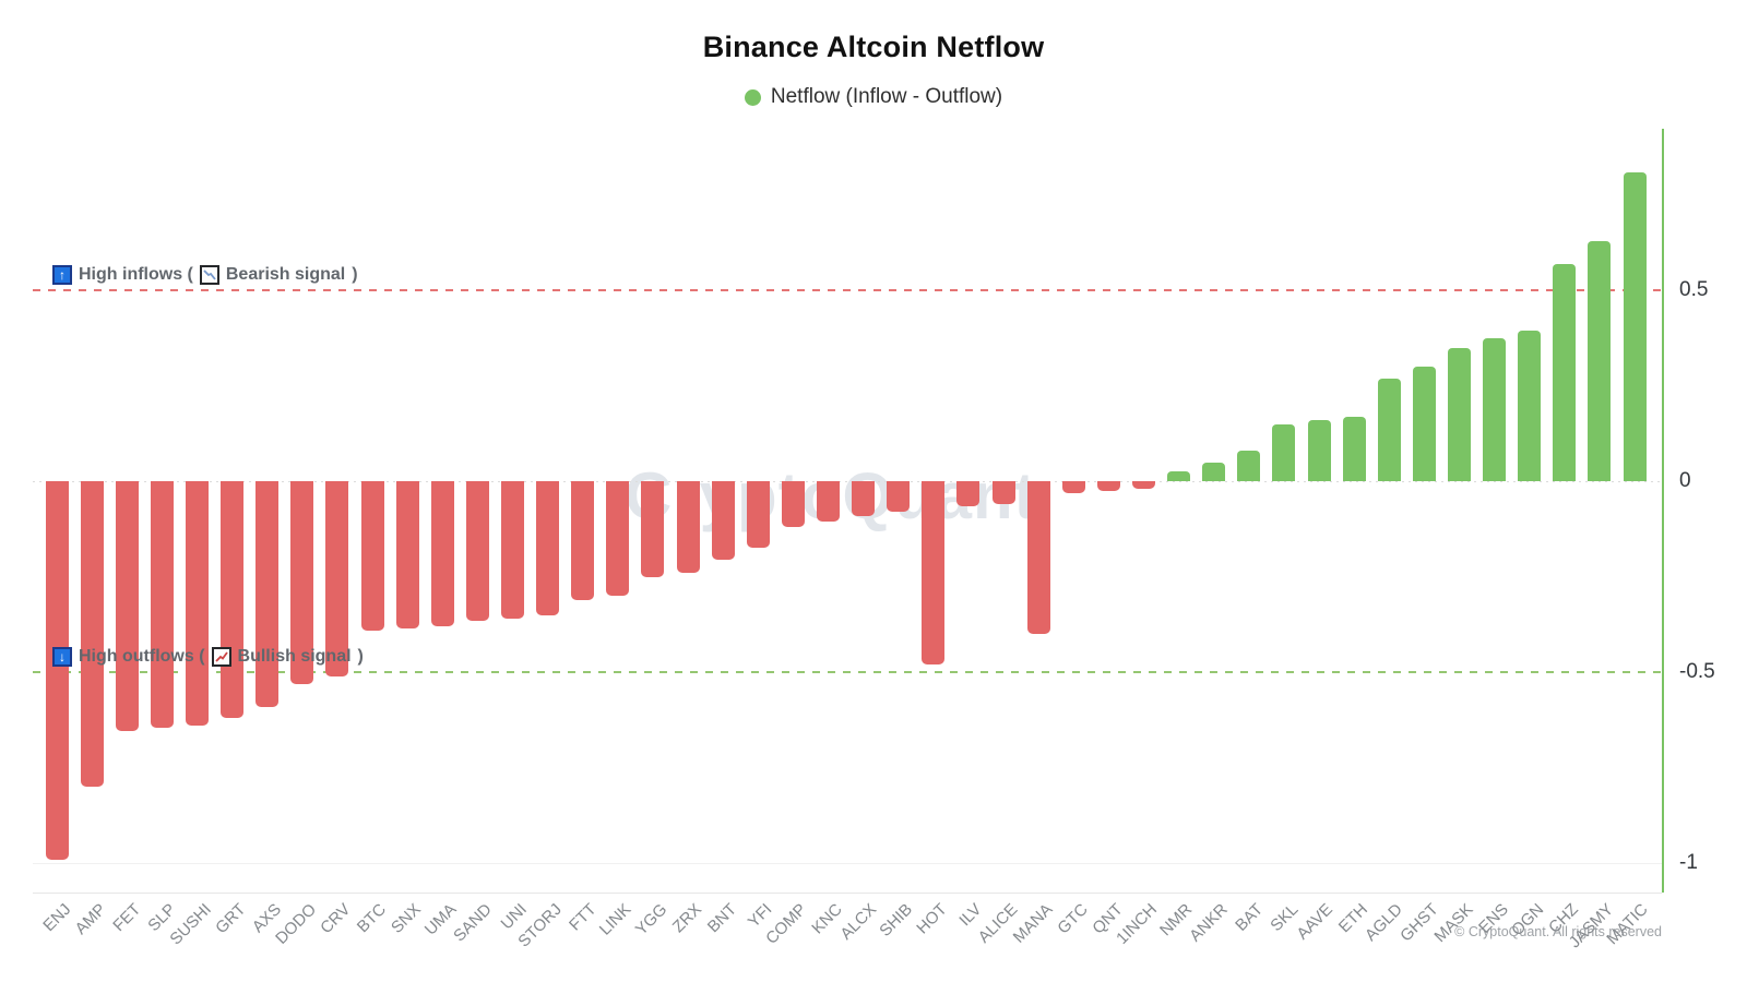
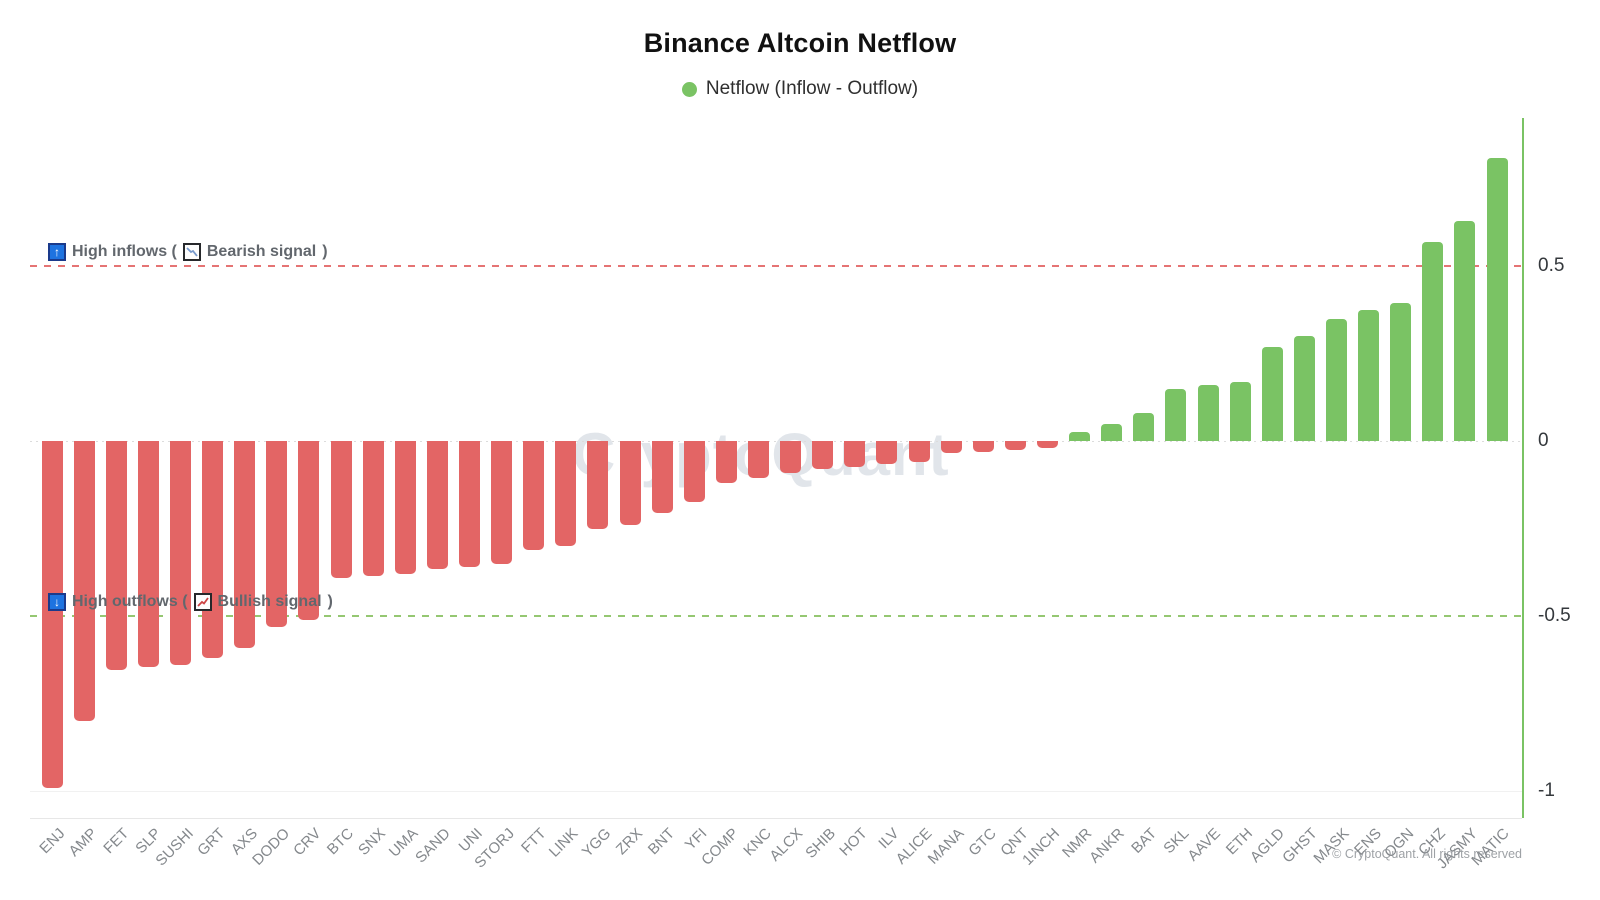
HOT: -0.48 -> -0.07
MANA: -0.40 -> -0.04
